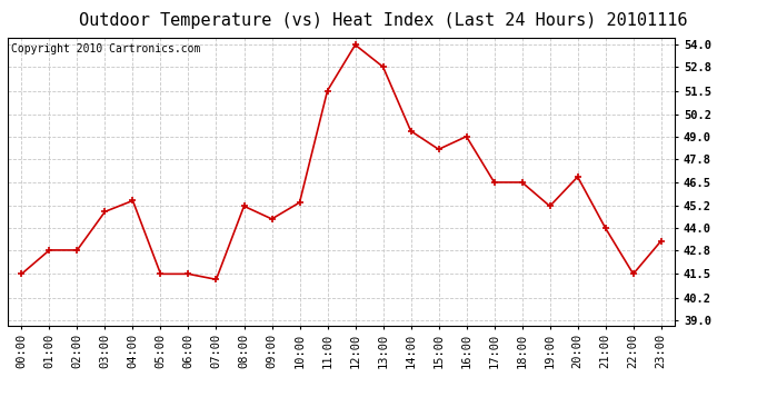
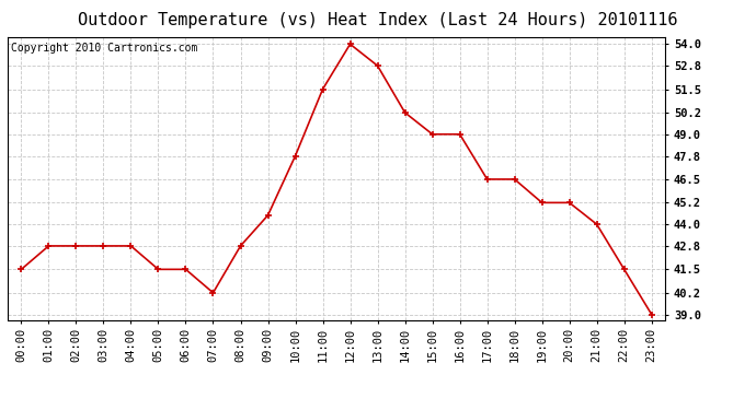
03:00: 44.9 -> 42.8
04:00: 45.5 -> 42.8
07:00: 41.2 -> 40.2
08:00: 45.2 -> 42.8
10:00: 45.4 -> 47.8
14:00: 49.3 -> 50.2
15:00: 48.3 -> 49.0
20:00: 46.8 -> 45.2
23:00: 43.3 -> 39.0
